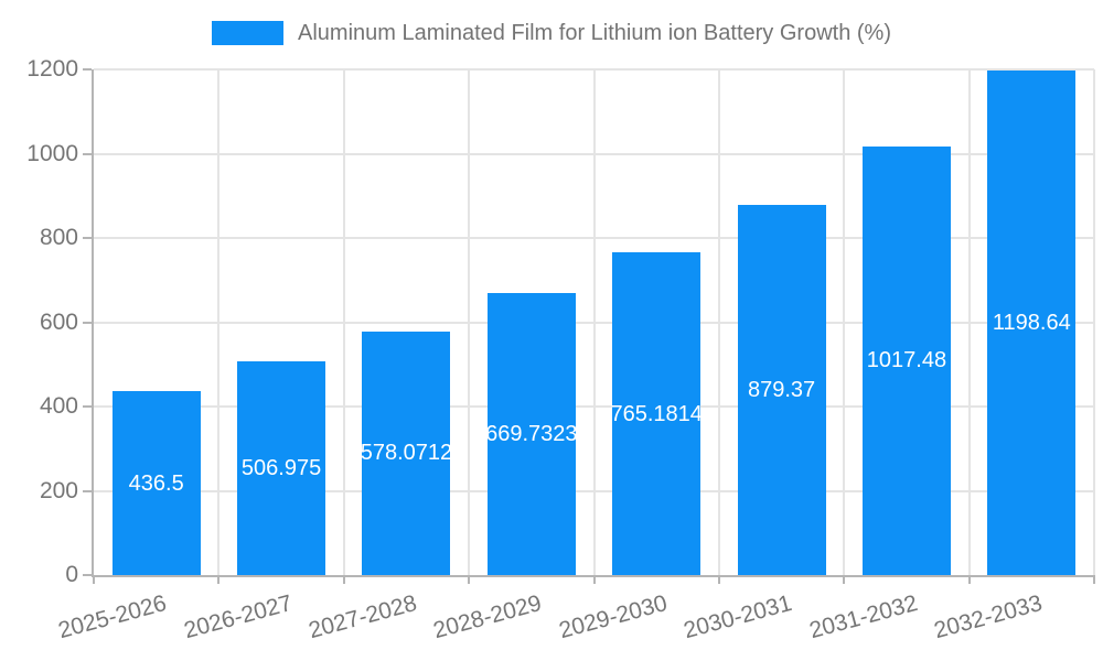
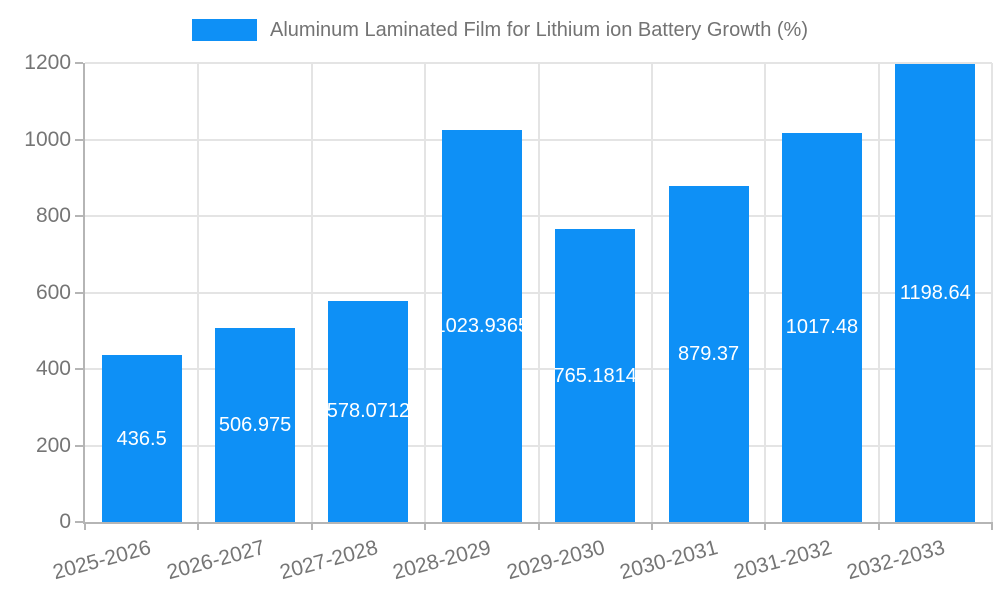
2028-2029: 669.7323 -> 1023.9365
